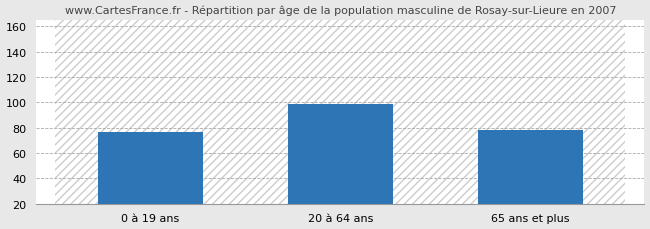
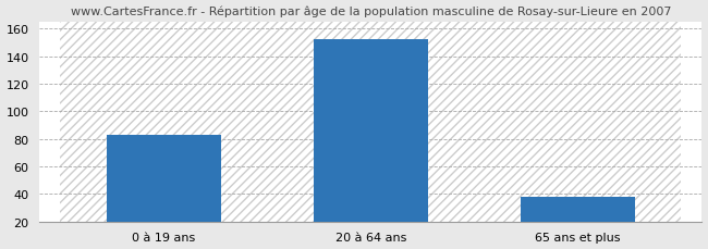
0 à 19 ans: 77 -> 83
20 à 64 ans: 99 -> 152
65 ans et plus: 78 -> 38
